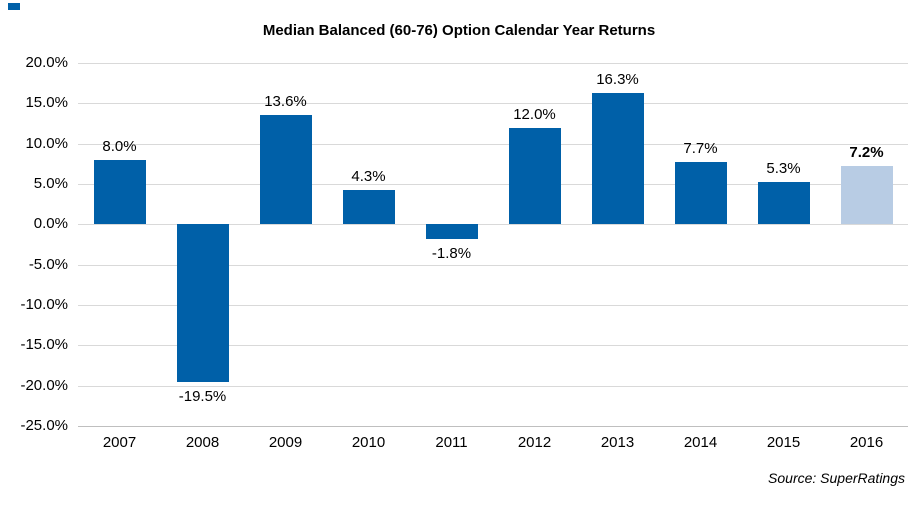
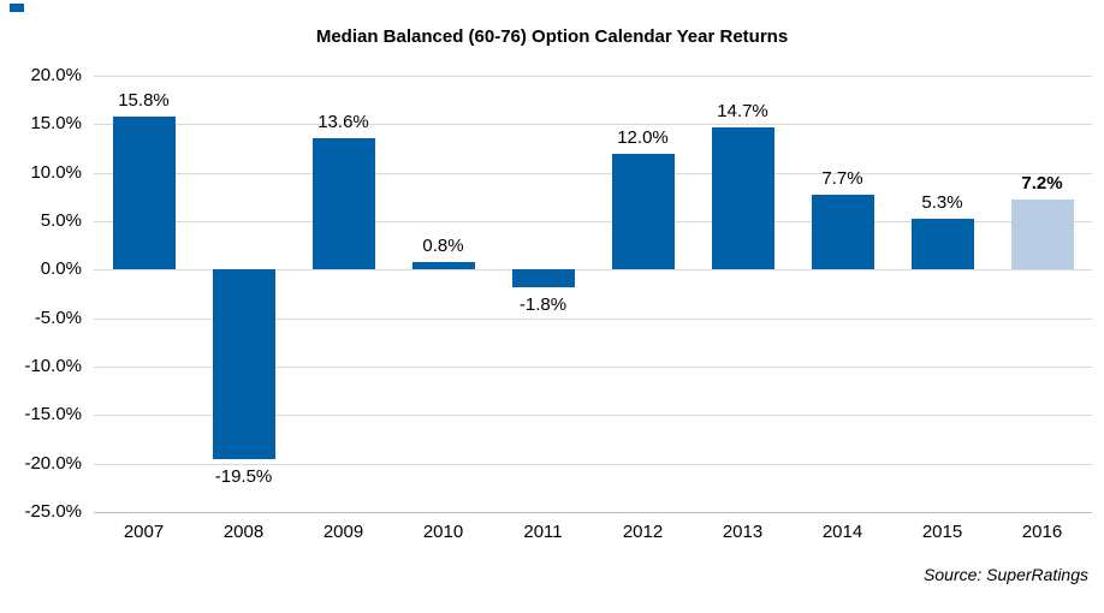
2007: 8.0% -> 15.8%
2010: 4.3% -> 0.8%
2013: 16.3% -> 14.7%
